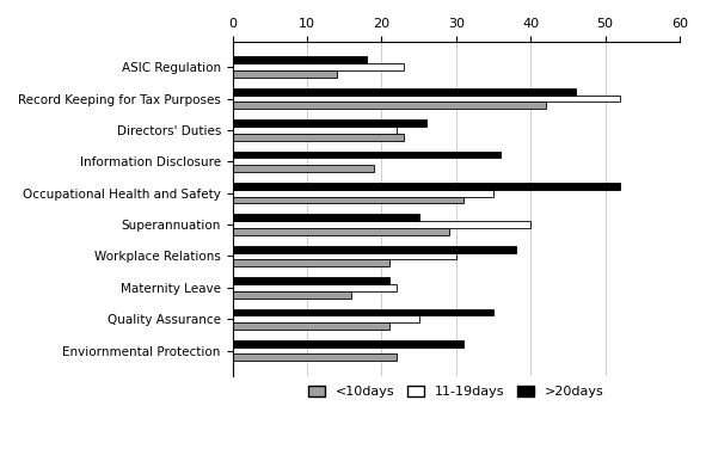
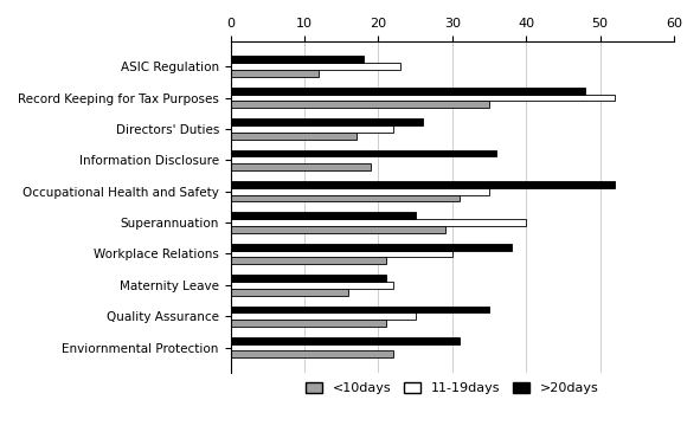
<10days/ASIC Regulation: 14 -> 12
>20days/Record Keeping for Tax Purposes: 46 -> 48
<10days/Record Keeping for Tax Purposes: 42 -> 35
<10days/Directors' Duties: 23 -> 17
